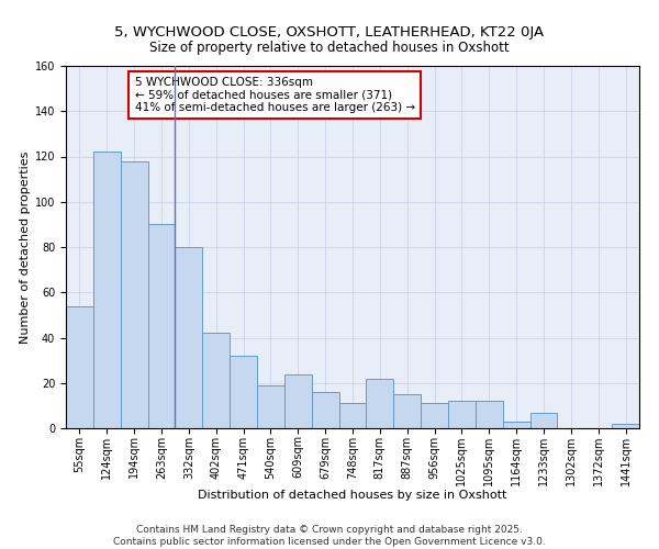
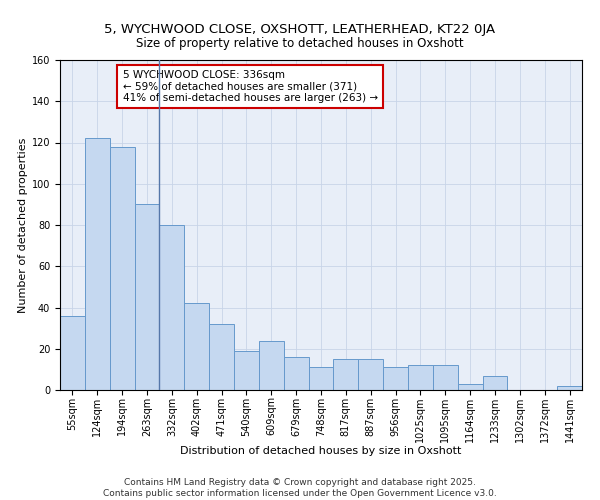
55sqm: 54 -> 36
817sqm: 22 -> 15
